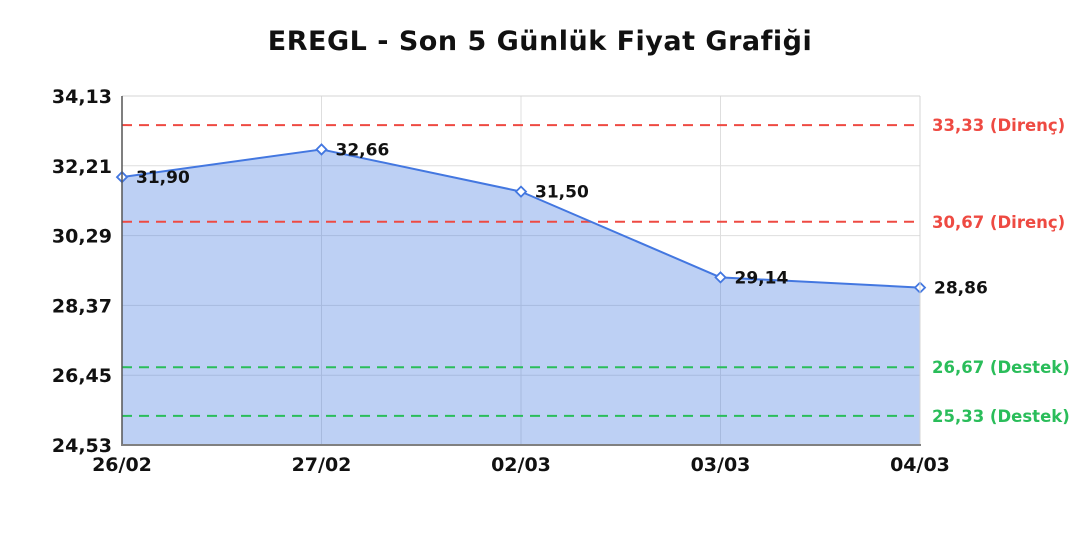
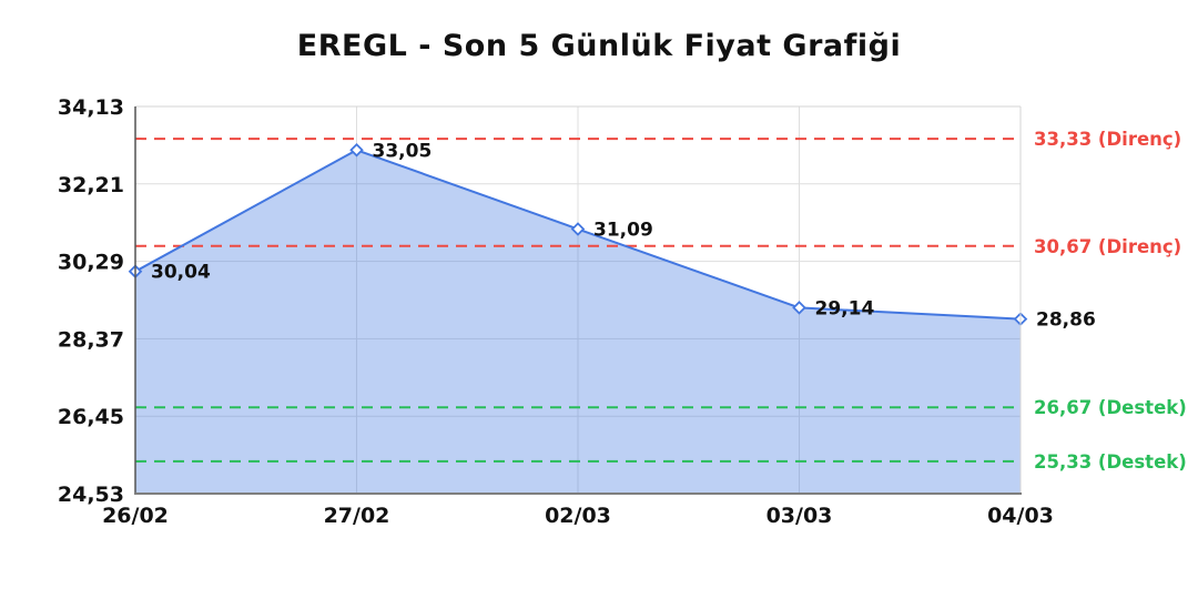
26/02: 31,90 -> 30,04
27/02: 32,66 -> 33,05
02/03: 31,50 -> 31,09
